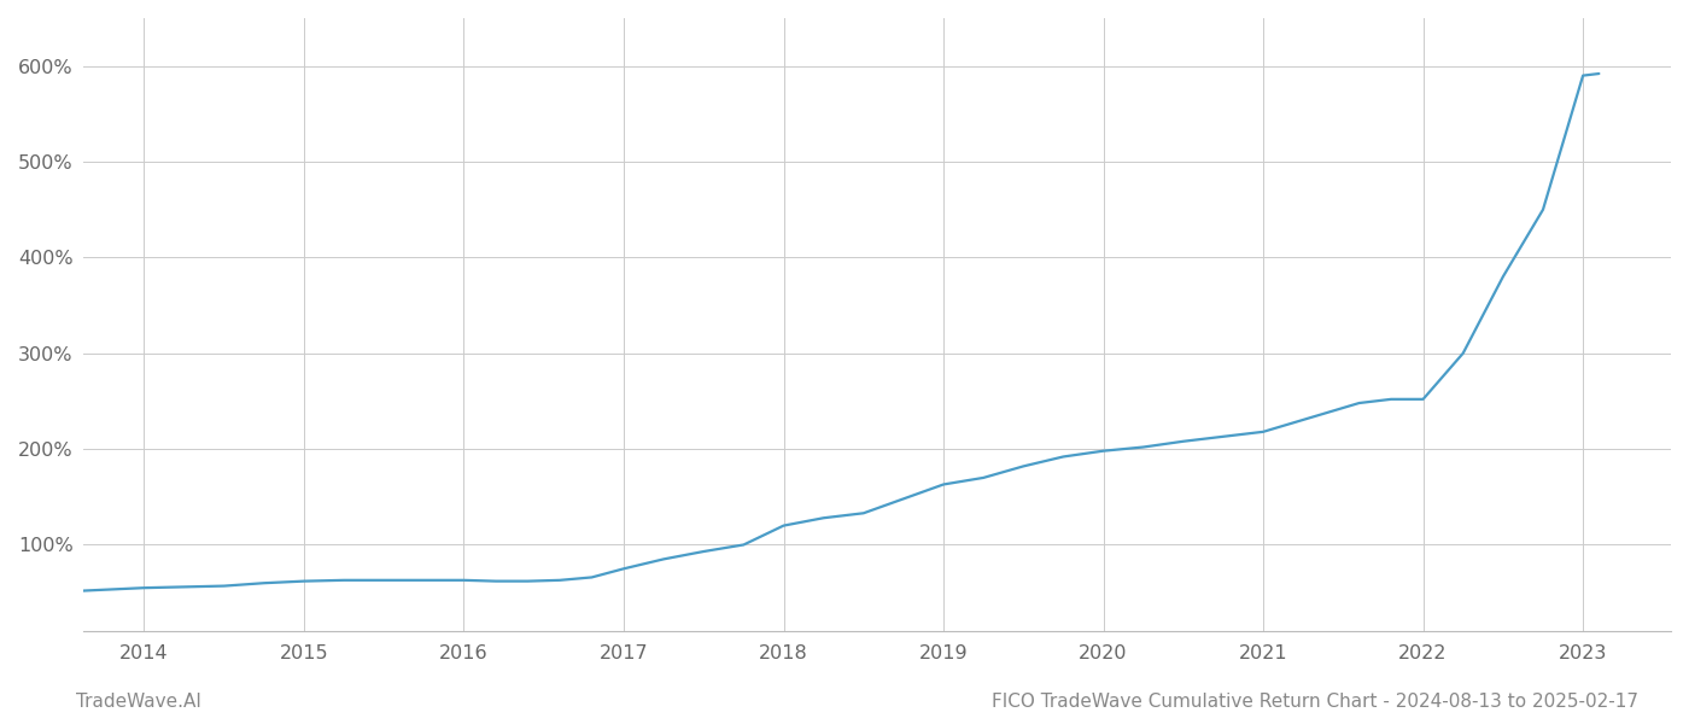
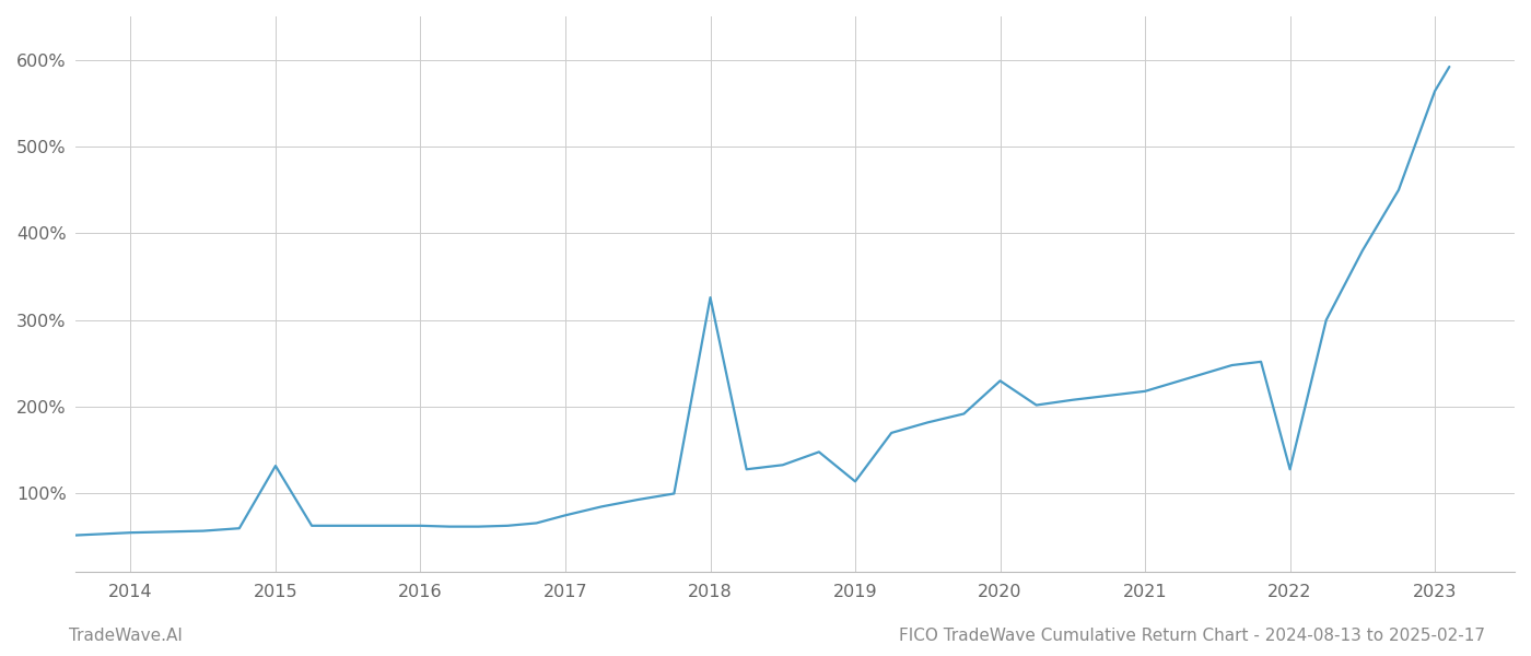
2015: 62% -> 132%
2018: 120% -> 326%
2019: 163% -> 114%
2020: 198% -> 230%
2022: 252% -> 128%
2023: 590% -> 564%
